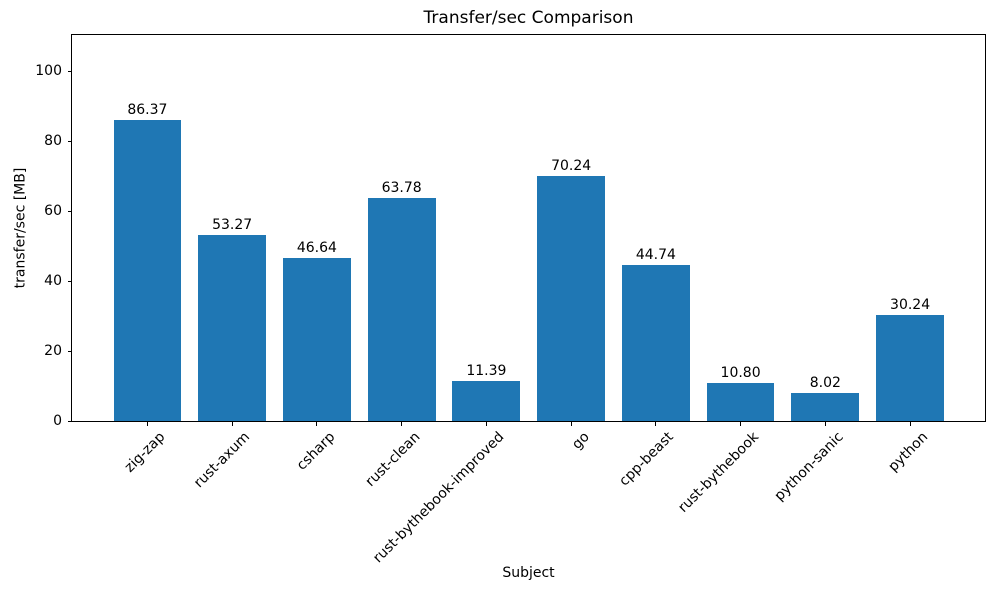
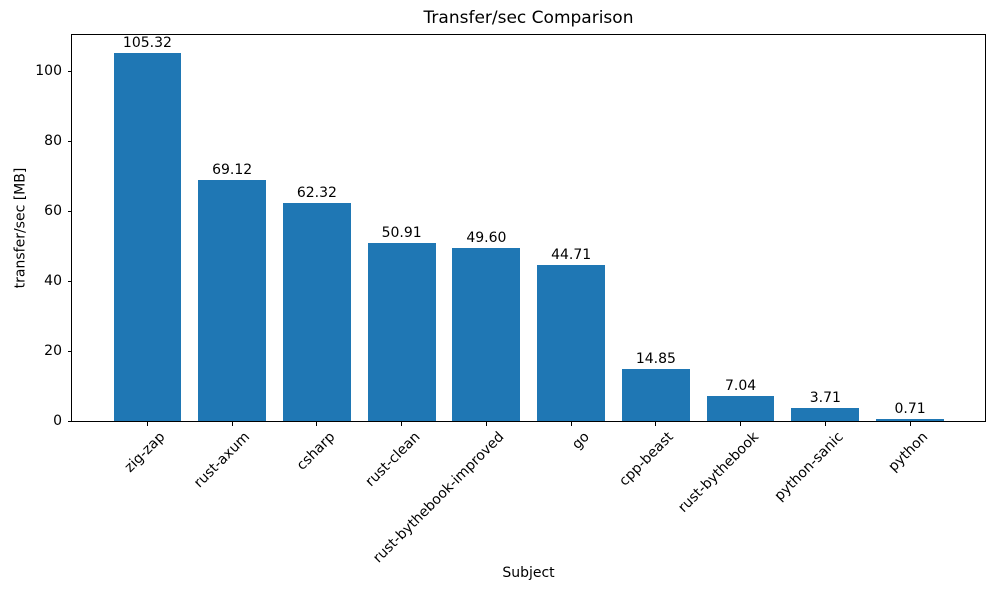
zig-zap: 86.37 -> 105.32
rust-axum: 53.27 -> 69.12
csharp: 46.64 -> 62.32
rust-clean: 63.78 -> 50.91
rust-bythebook-improved: 11.39 -> 49.60
go: 70.24 -> 44.71
cpp-beast: 44.74 -> 14.85
rust-bythebook: 10.80 -> 7.04
python-sanic: 8.02 -> 3.71
python: 30.24 -> 0.71
